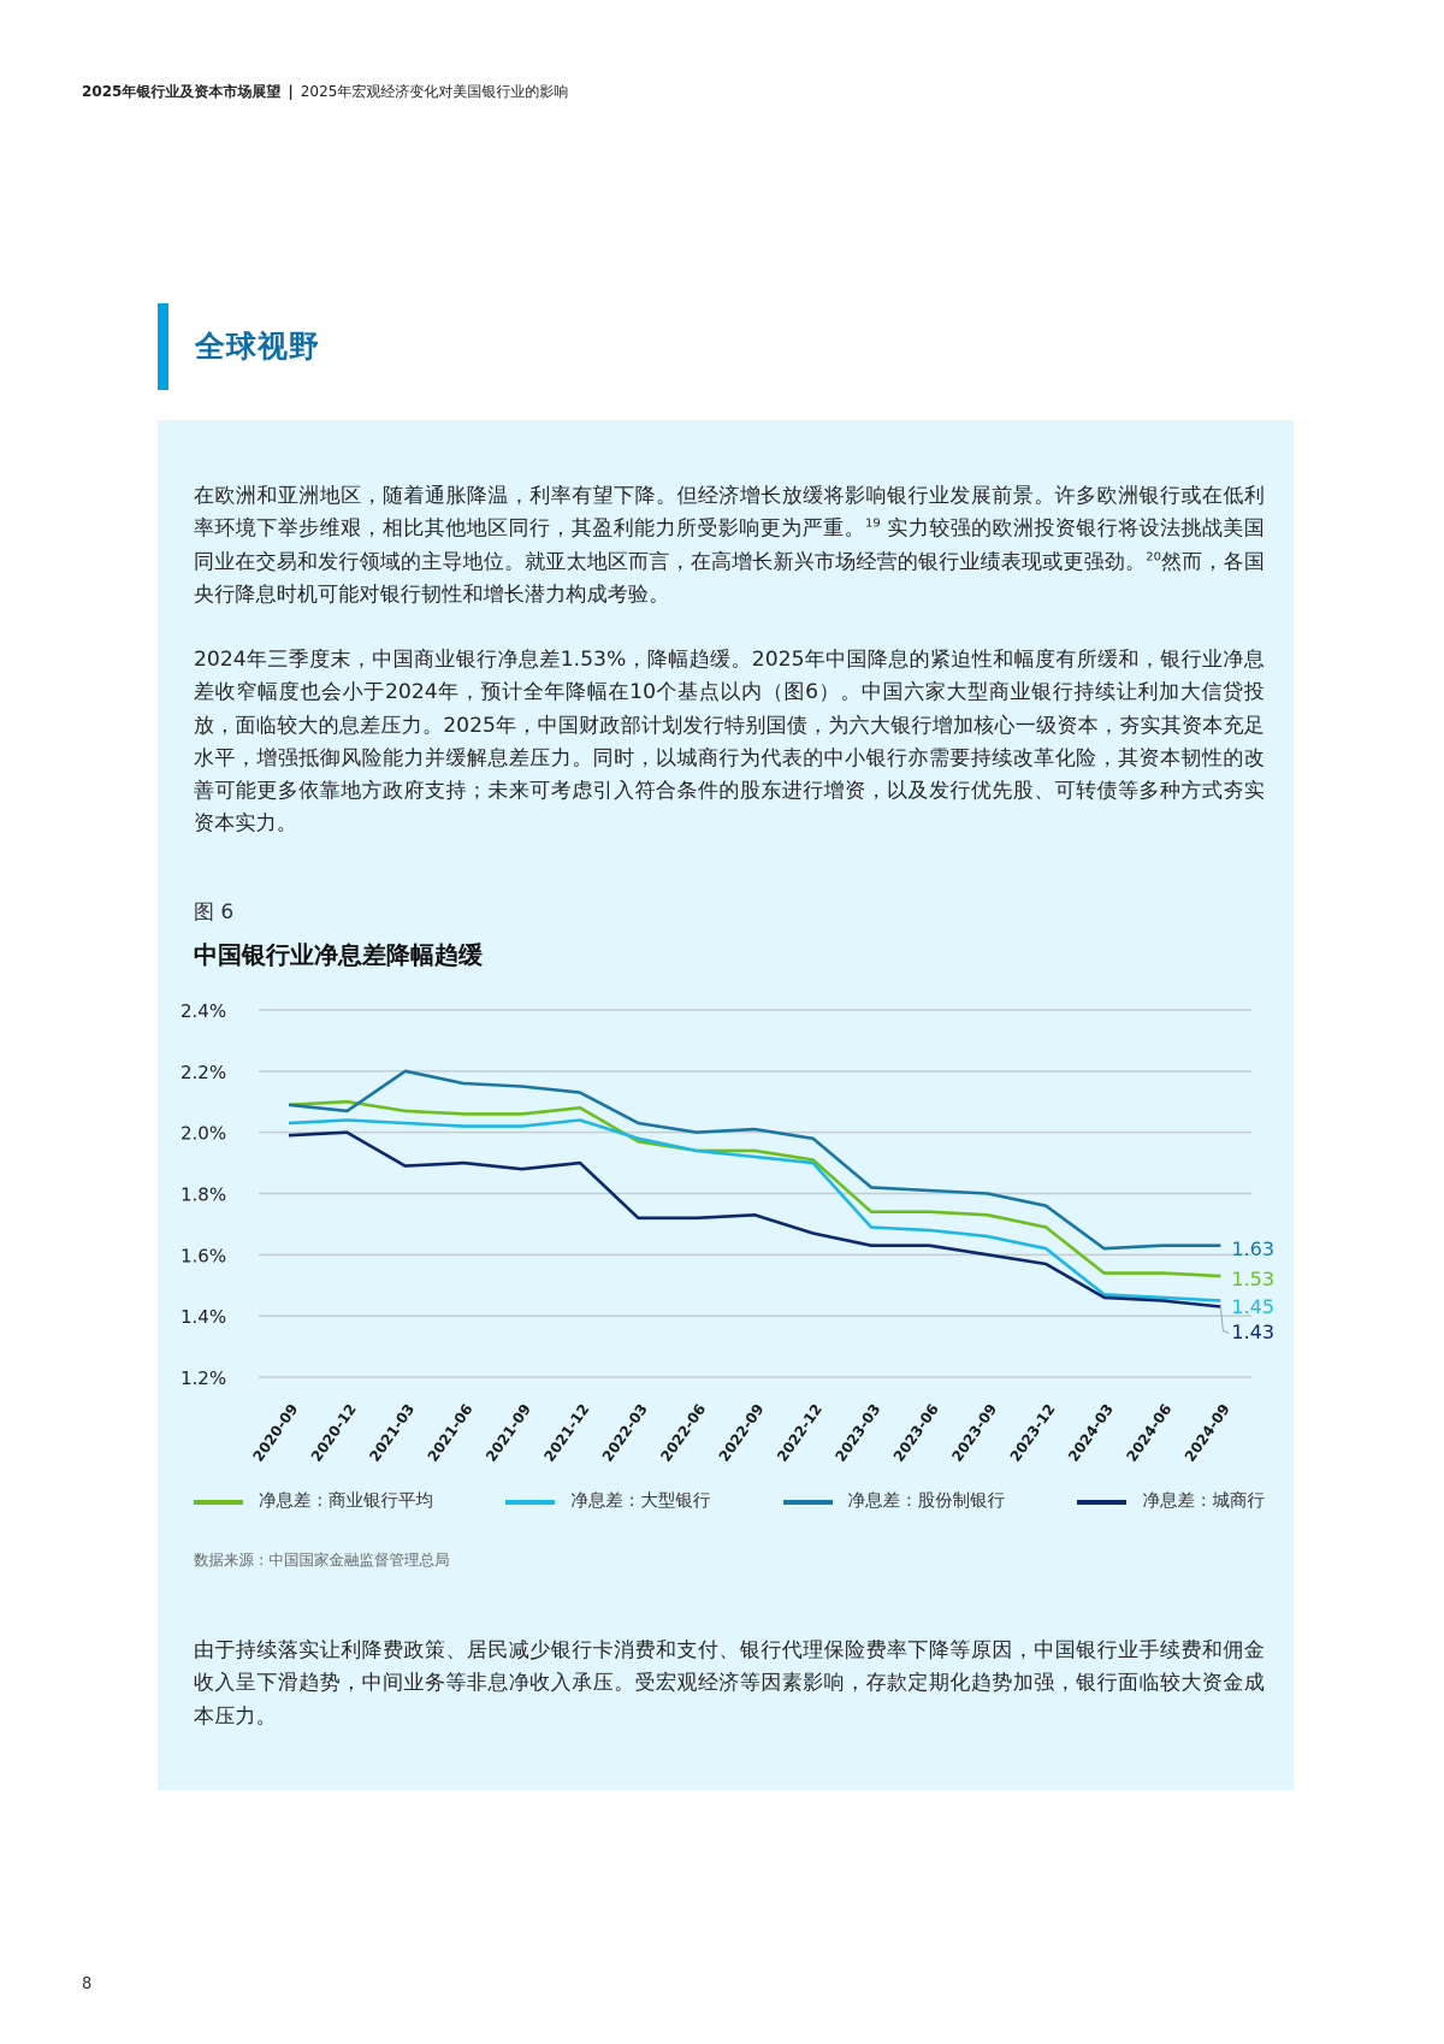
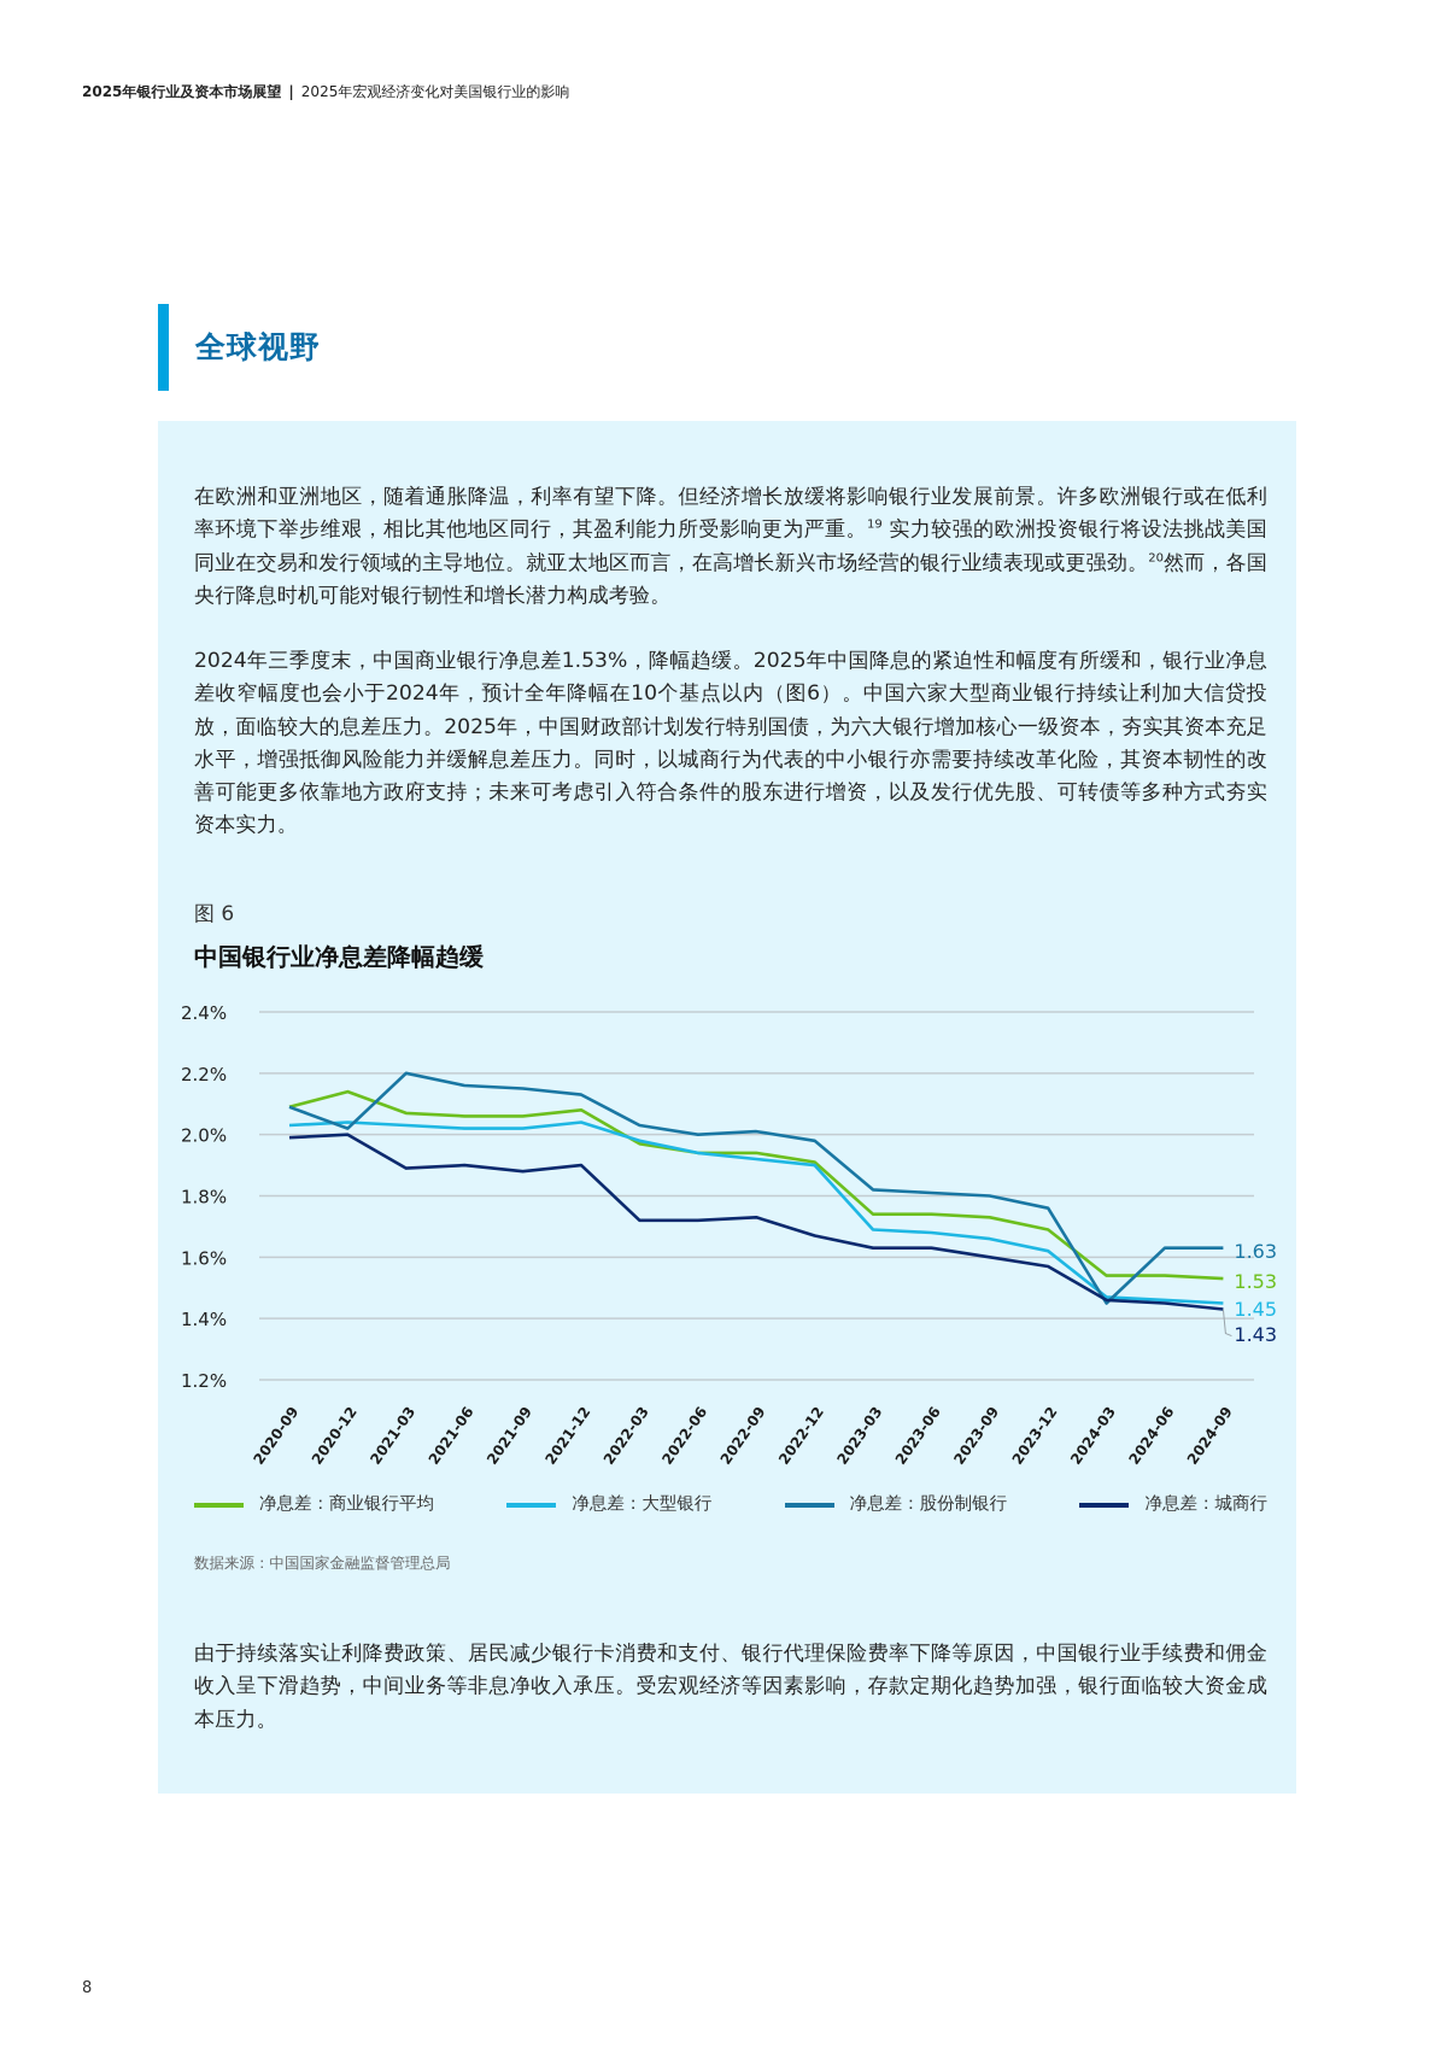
净息差：商业银行平均/2020-12: 2.10% -> 2.14%
净息差：股份制银行/2020-12: 2.07% -> 2.02%
净息差：股份制银行/2024-03: 1.62% -> 1.45%
